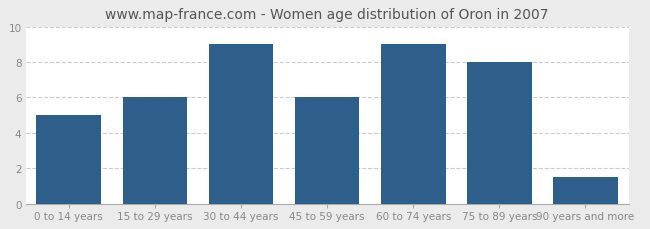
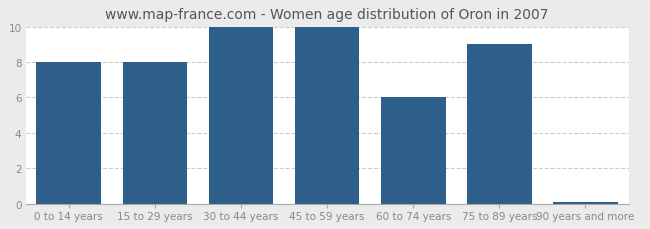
0 to 14 years: 5.0 -> 8.0
15 to 29 years: 6.0 -> 8.0
30 to 44 years: 9.0 -> 10.0
45 to 59 years: 6.0 -> 10.0
60 to 74 years: 9.0 -> 6.0
75 to 89 years: 8.0 -> 9.0
90 years and more: 1.5 -> 0.1
